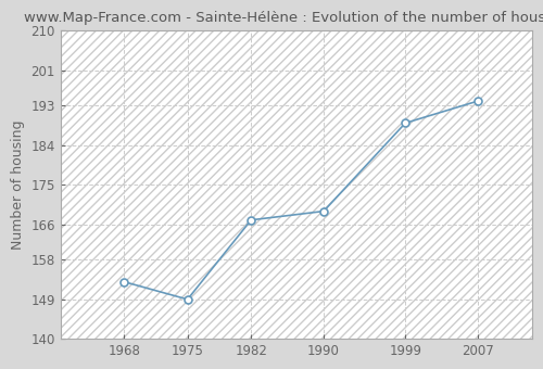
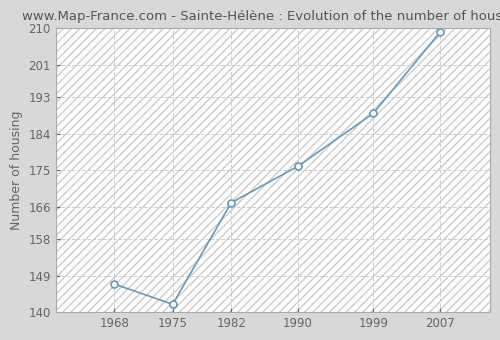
1968: 153 -> 147
1975: 149 -> 142
1990: 169 -> 176
2007: 194 -> 209
